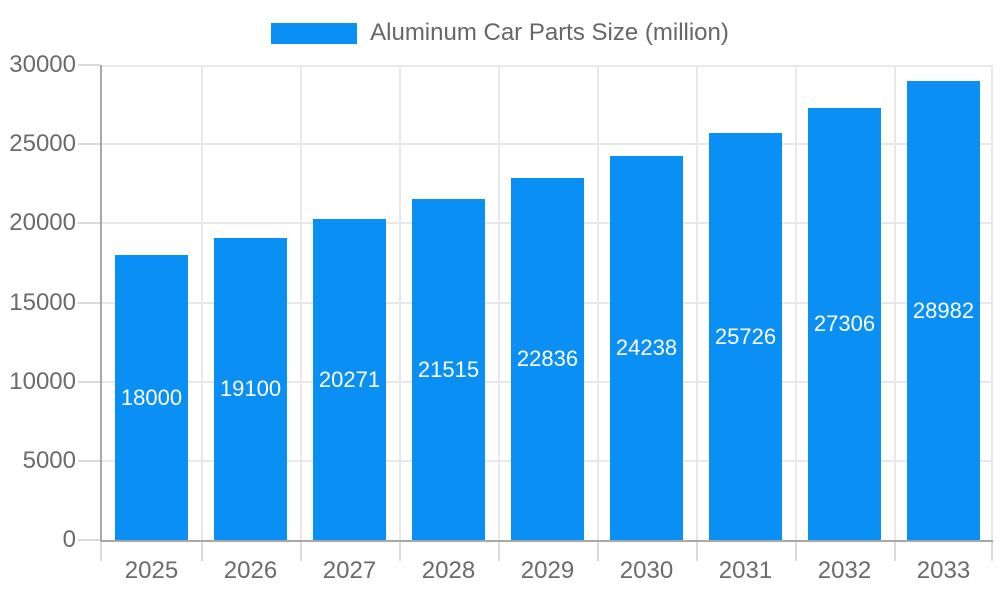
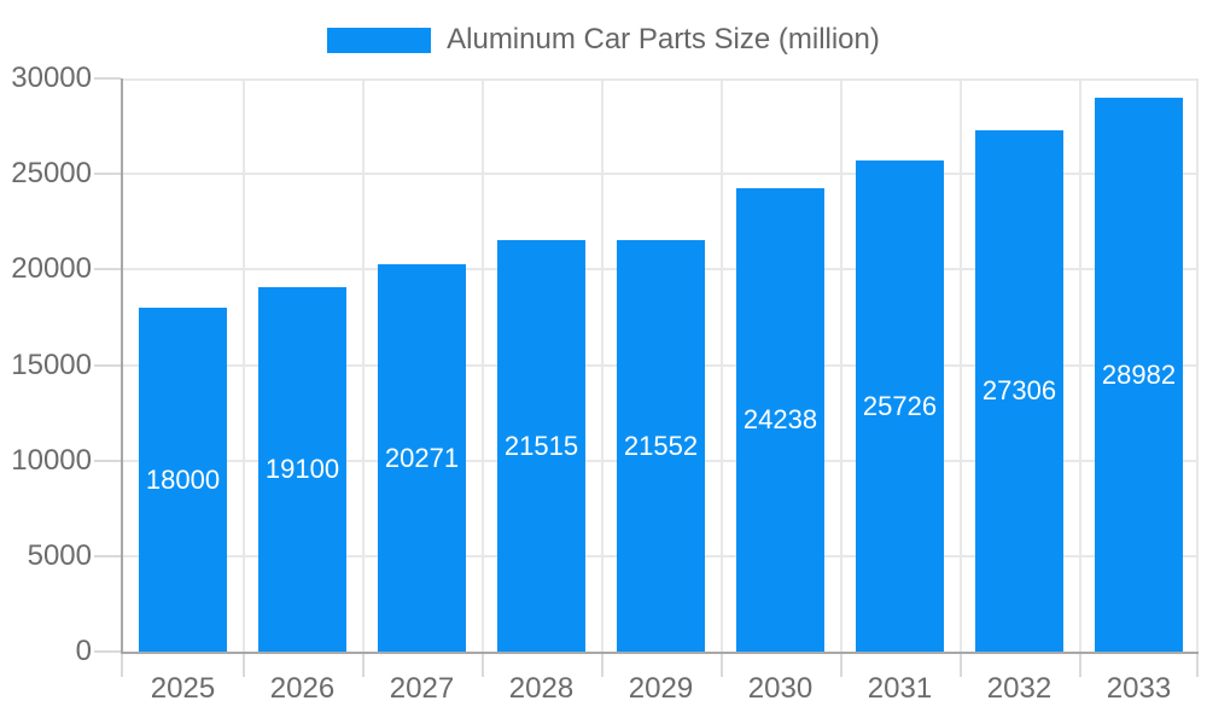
2029: 22836 -> 21552
